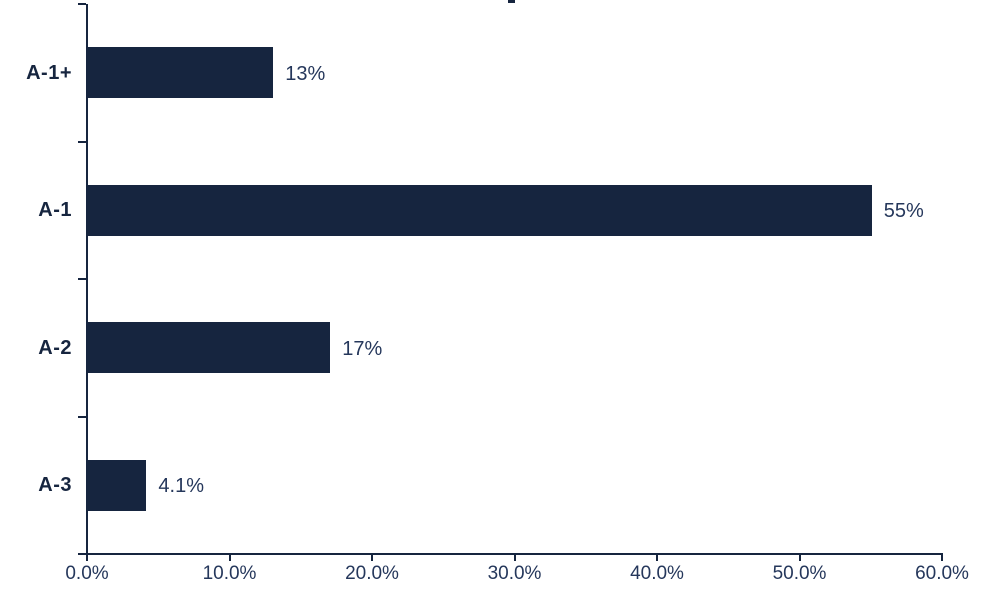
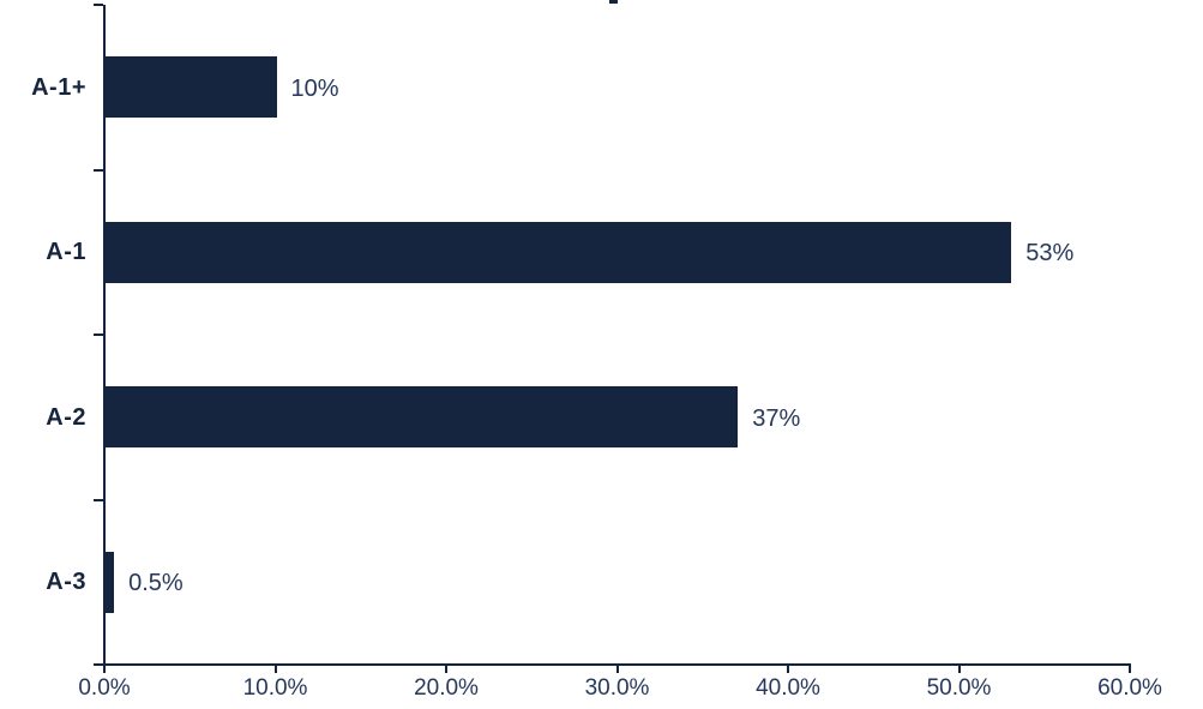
A-1+: 13% -> 10%
A-1: 55% -> 53%
A-2: 17% -> 37%
A-3: 4.1% -> 0.5%
